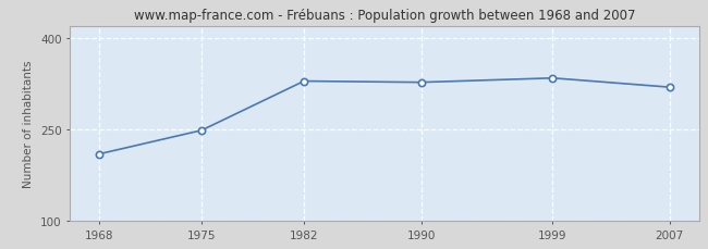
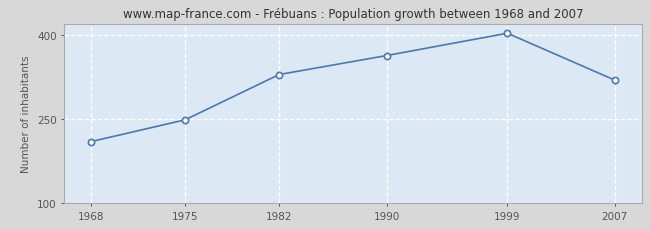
1990: 328 -> 364
1999: 335 -> 404
